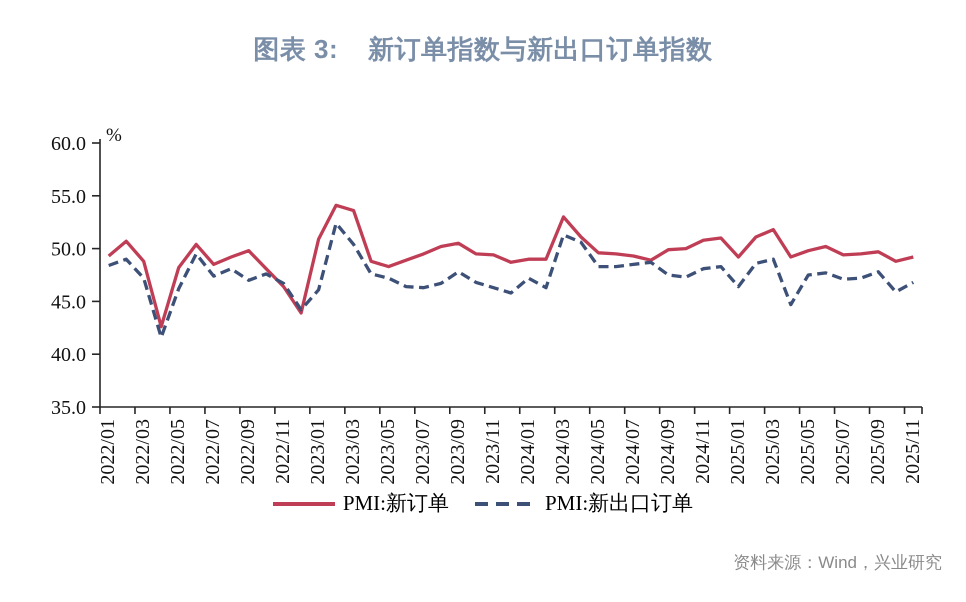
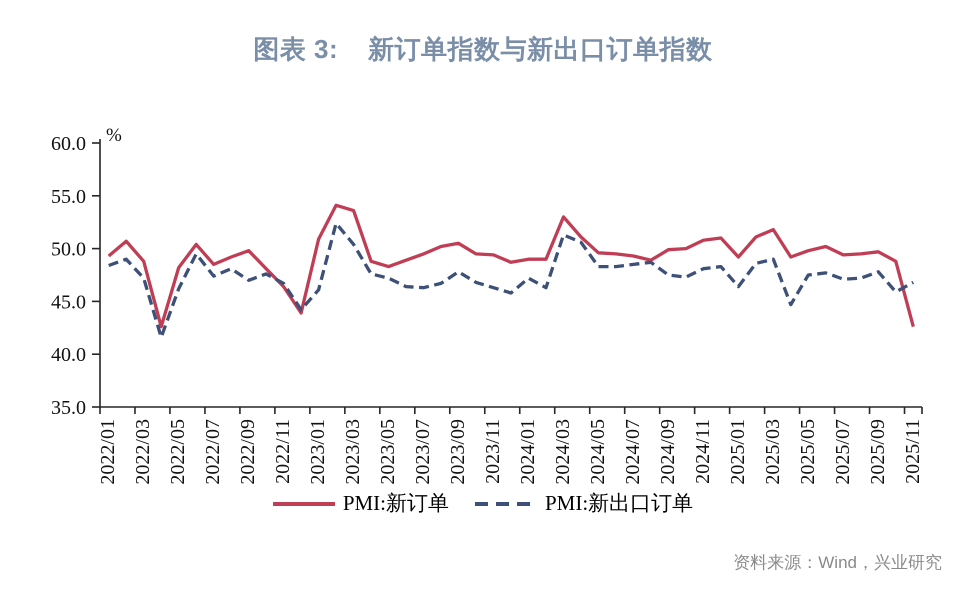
PMI:新订单/2025/11: 49.2 -> 42.6
